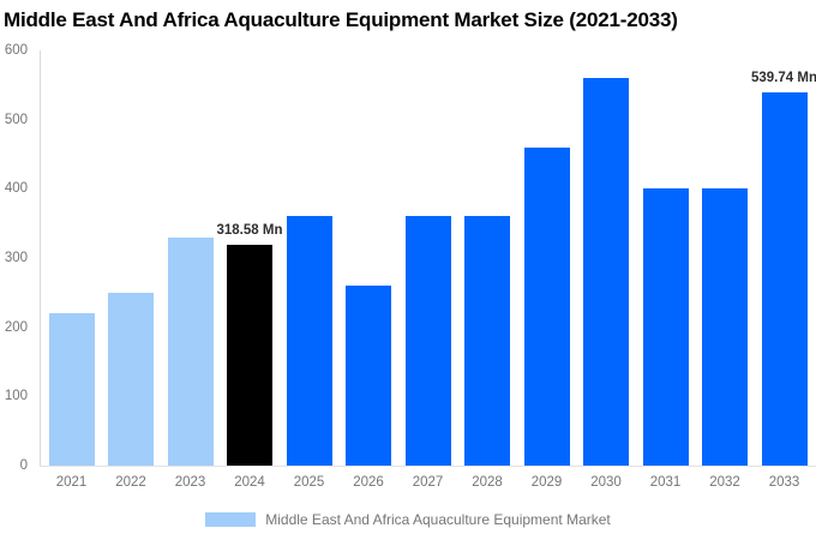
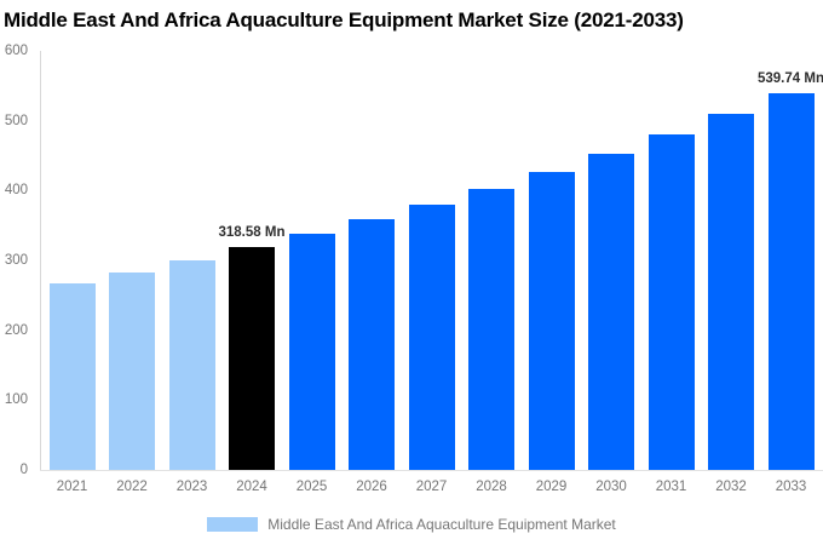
2021: 220 -> 270
2022: 250 -> 280
2023: 330 -> 300
2025: 360 -> 340
2026: 260 -> 360
2027: 360 -> 380
2028: 360 -> 400
2029: 460 -> 430
2030: 560 -> 450
2031: 400 -> 480
2032: 400 -> 510
